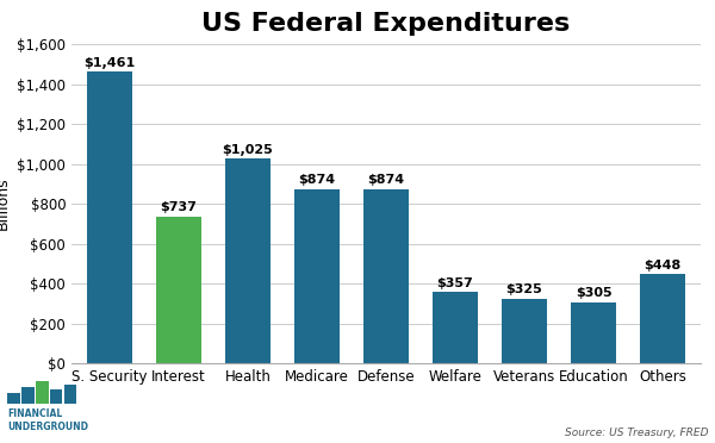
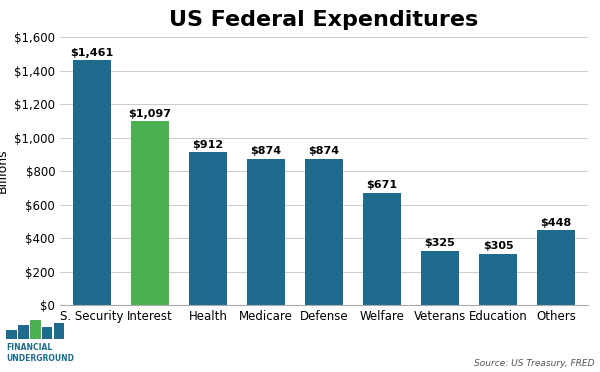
Interest: $737 -> $1,097
Health: $1,025 -> $912
Welfare: $357 -> $671
